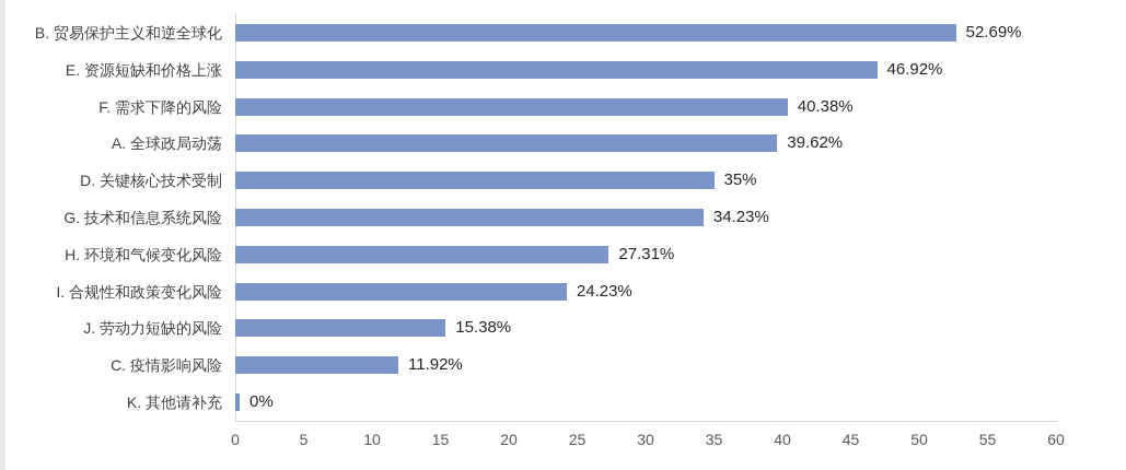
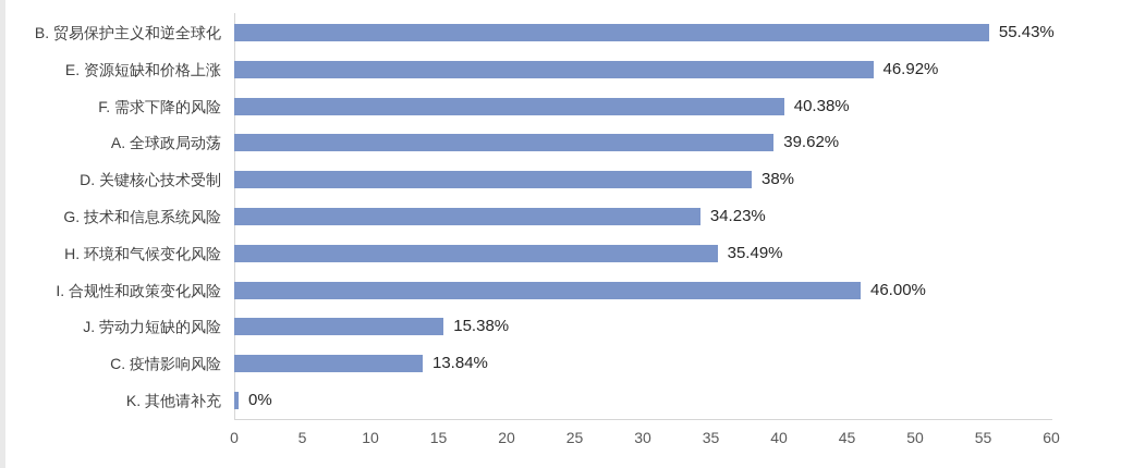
B. 贸易保护主义和逆全球化: 52.69% -> 55.43%
D. 关键核心技术受制: 35% -> 38%
H. 环境和气候变化风险: 27.31% -> 35.49%
I. 合规性和政策变化风险: 24.23% -> 46.00%
C. 疫情影响风险: 11.92% -> 13.84%
